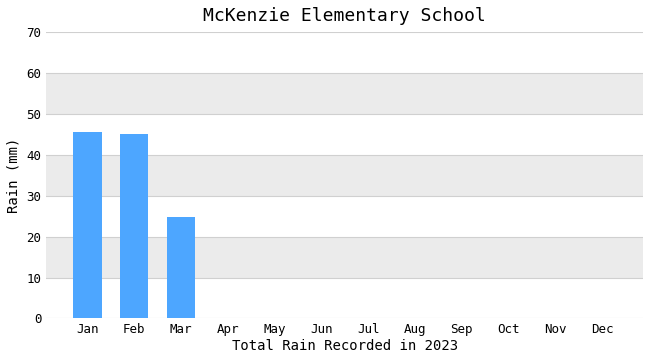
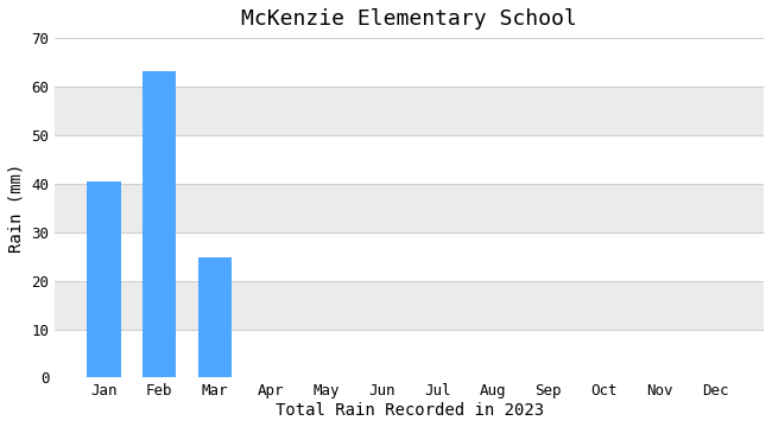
Jan: 45.5 -> 40.4
Feb: 45.0 -> 63.2
